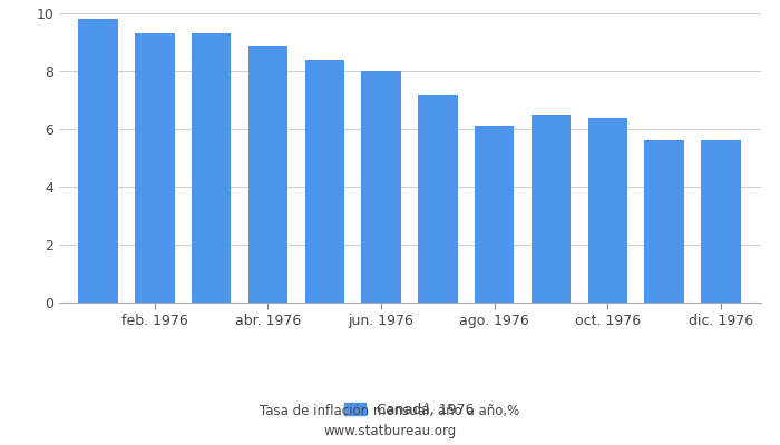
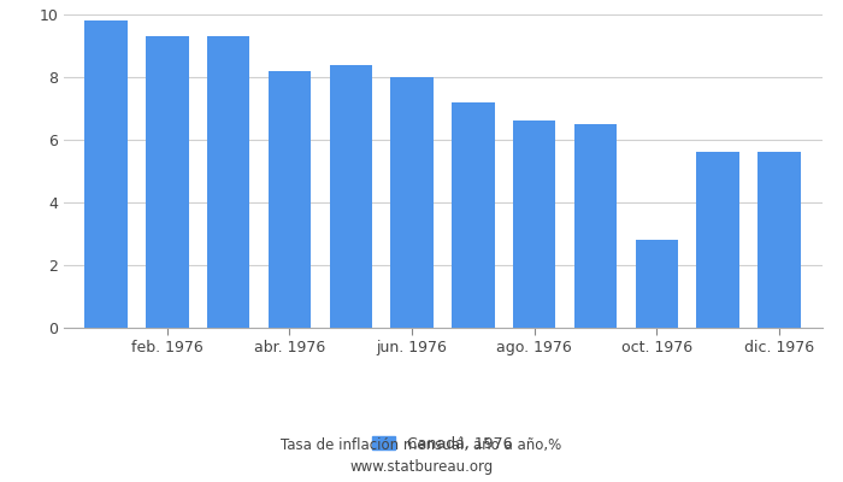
abr. 1976: 8.9 -> 8.2
ago. 1976: 6.1 -> 6.6
oct. 1976: 6.4 -> 2.8
